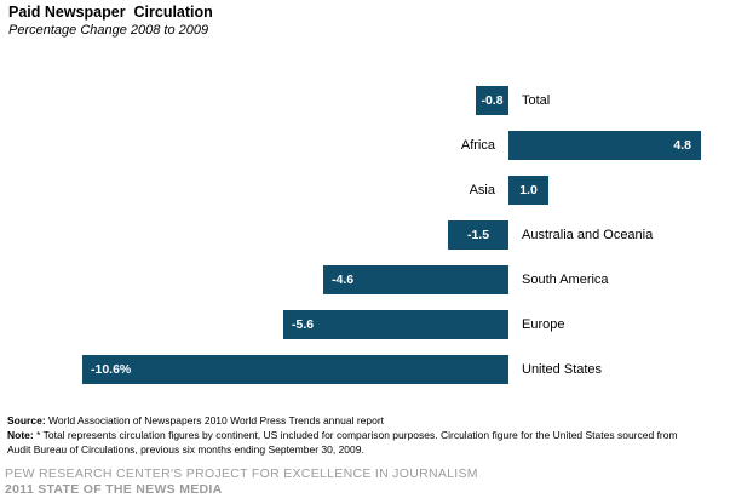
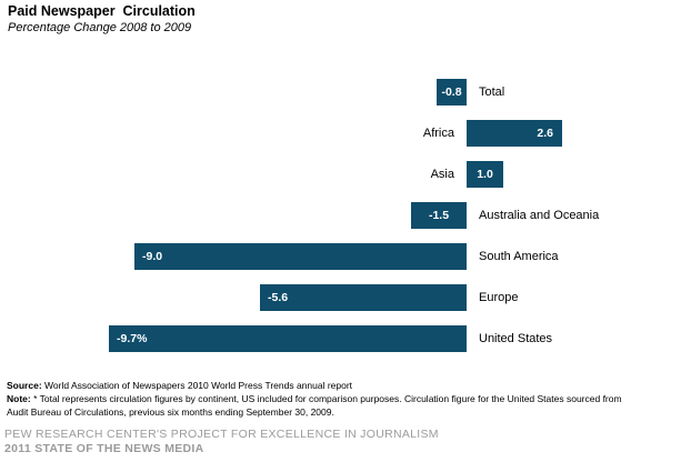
Africa: 4.8 -> 2.6
South America: -4.6 -> -9.0
United States: -10.6% -> -9.7%
